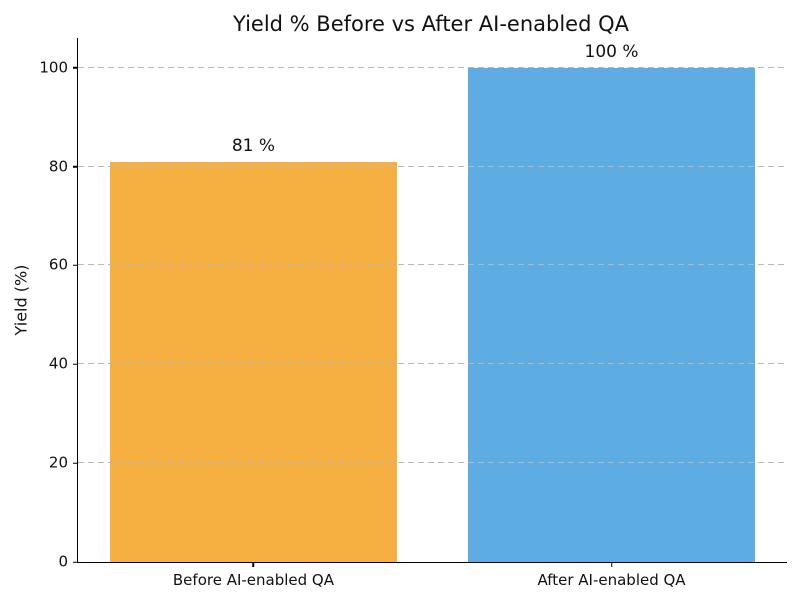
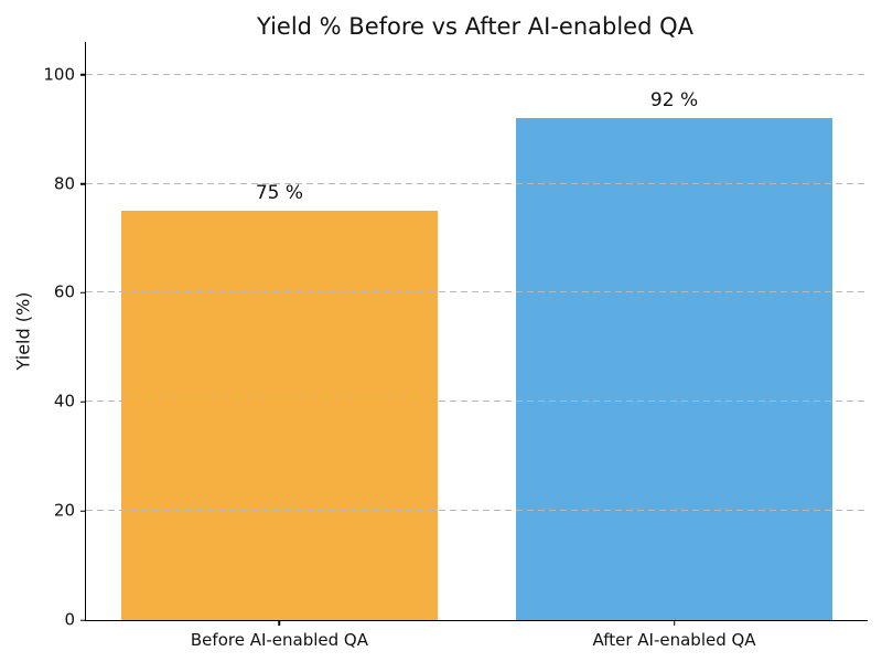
Before AI-enabled QA: 81 -> 75
After AI-enabled QA: 100 -> 92
